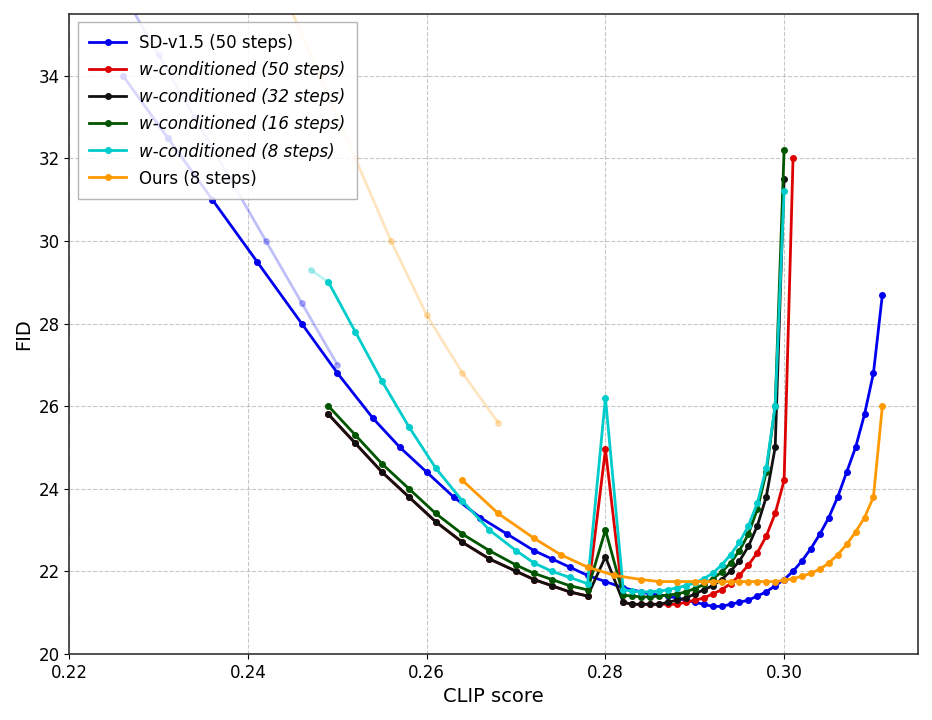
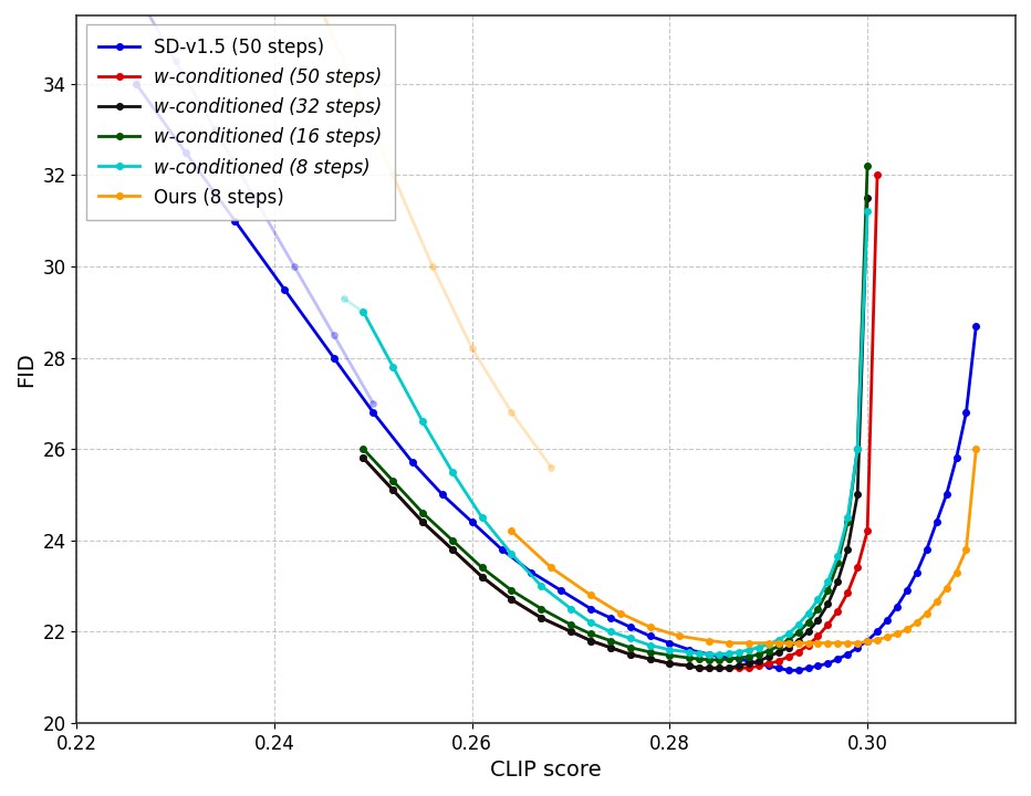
w-conditioned (50 steps)/0.28: 24.95 -> 21.30
w-conditioned (32 steps)/0.28: 22.35 -> 21.30
w-conditioned (16 steps)/0.28: 23.00 -> 21.48
w-conditioned (8 steps)/0.28: 26.20 -> 21.60
